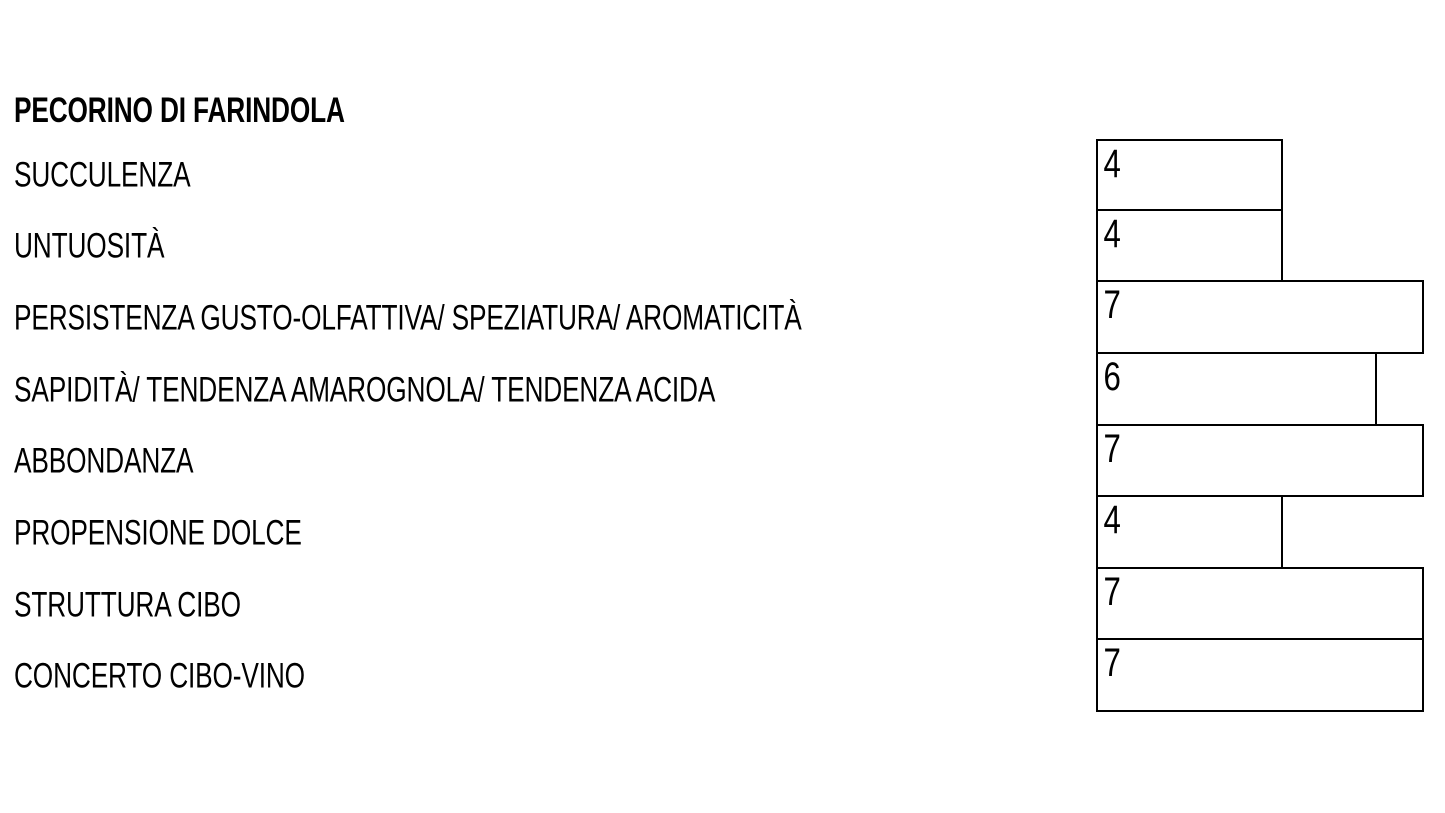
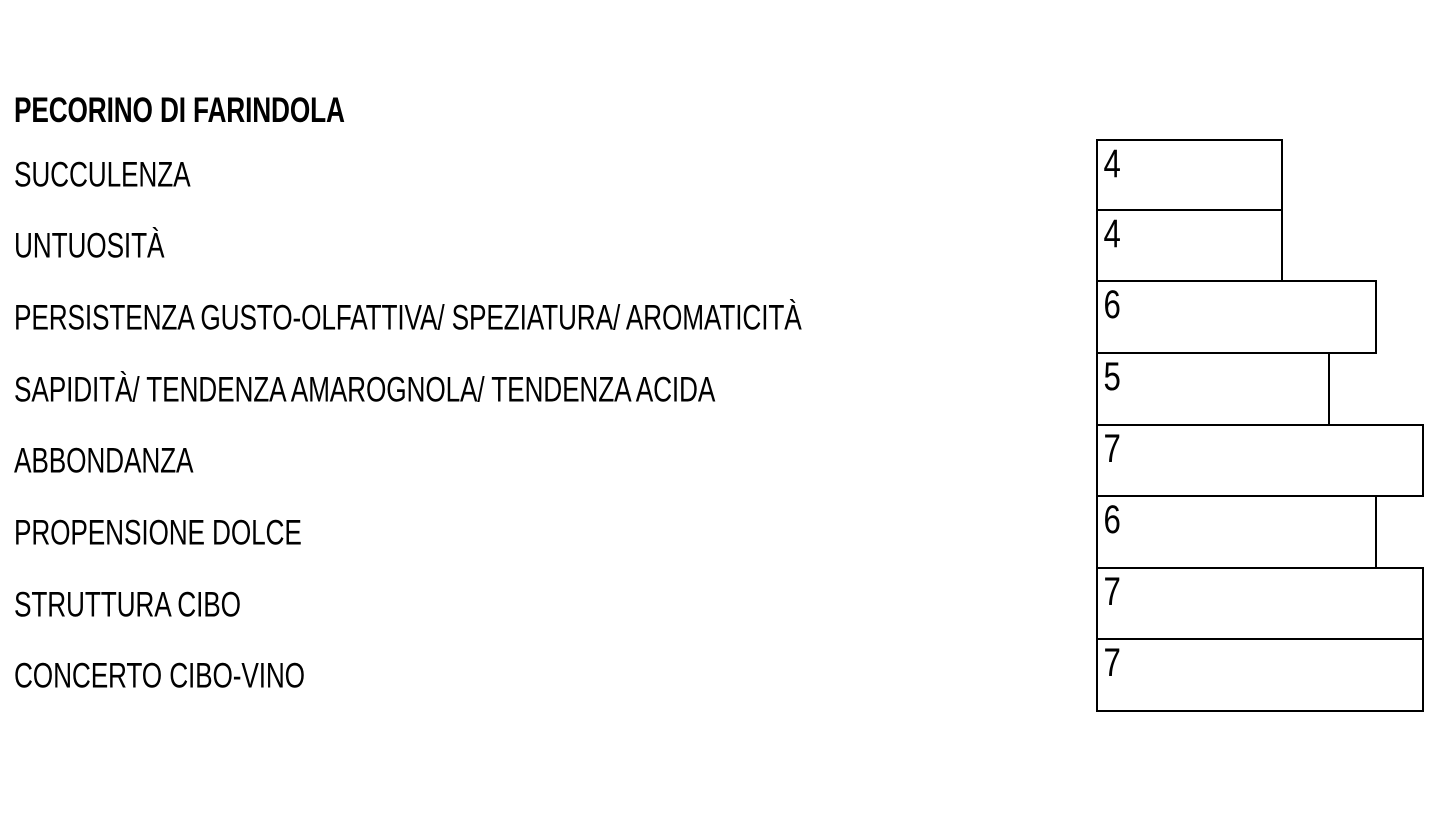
PERSISTENZA GUSTO-OLFATTIVA/ SPEZIATURA/ AROMATICITÀ: 7 -> 6
SAPIDITÀ/ TENDENZA AMAROGNOLA/ TENDENZA ACIDA: 6 -> 5
PROPENSIONE DOLCE: 4 -> 6
